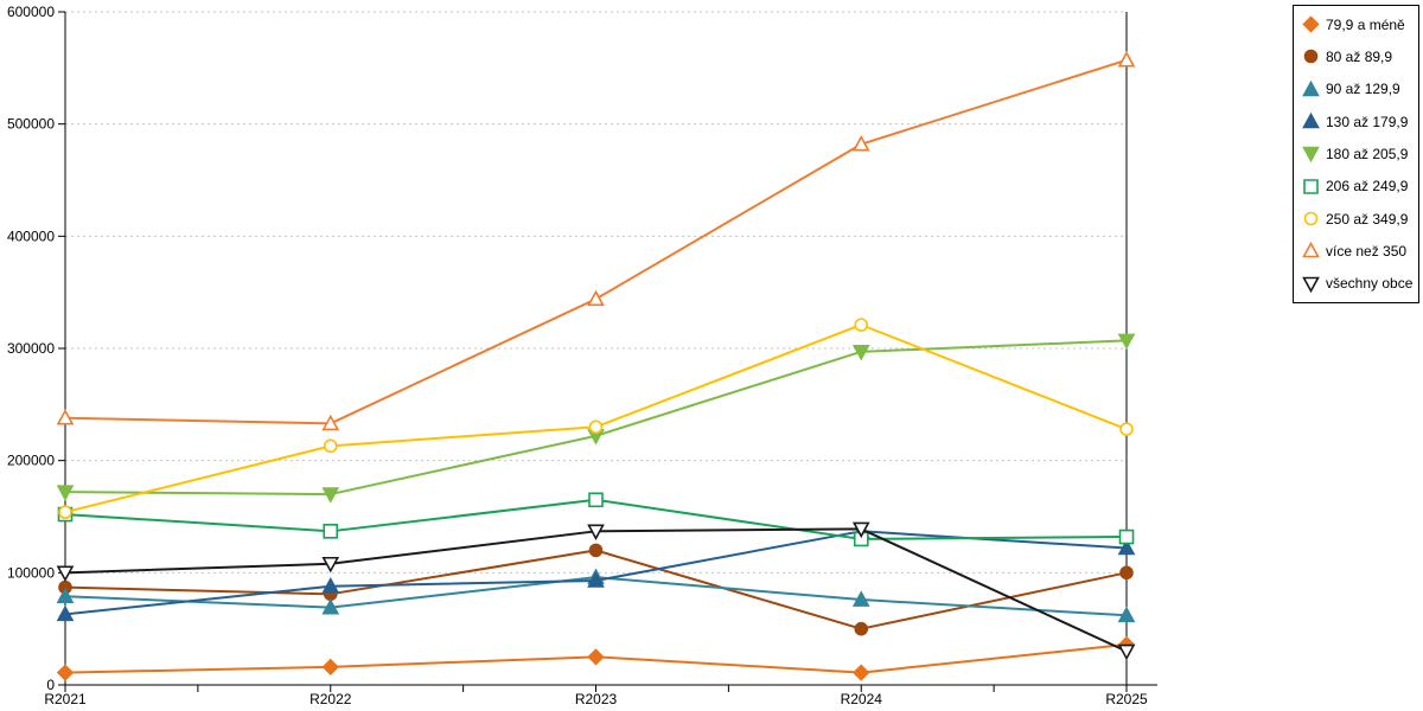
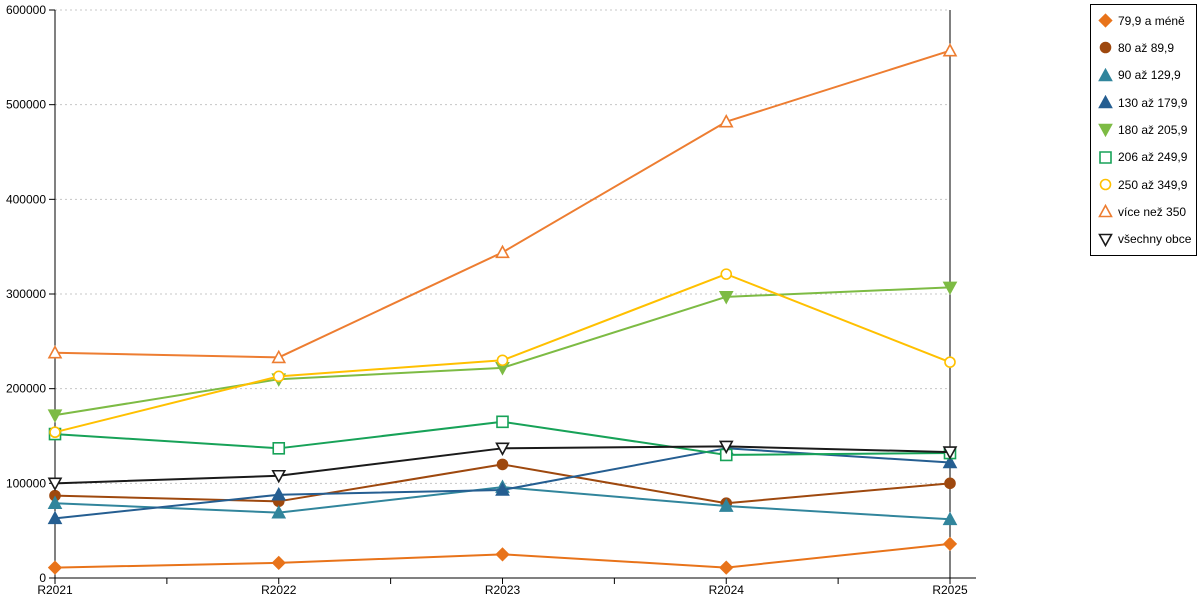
180 až 205,9/R2022: 170000 -> 210000
80 až 89,9/R2024: 50000 -> 80000
všechny obce/R2025: 30000 -> 130000
